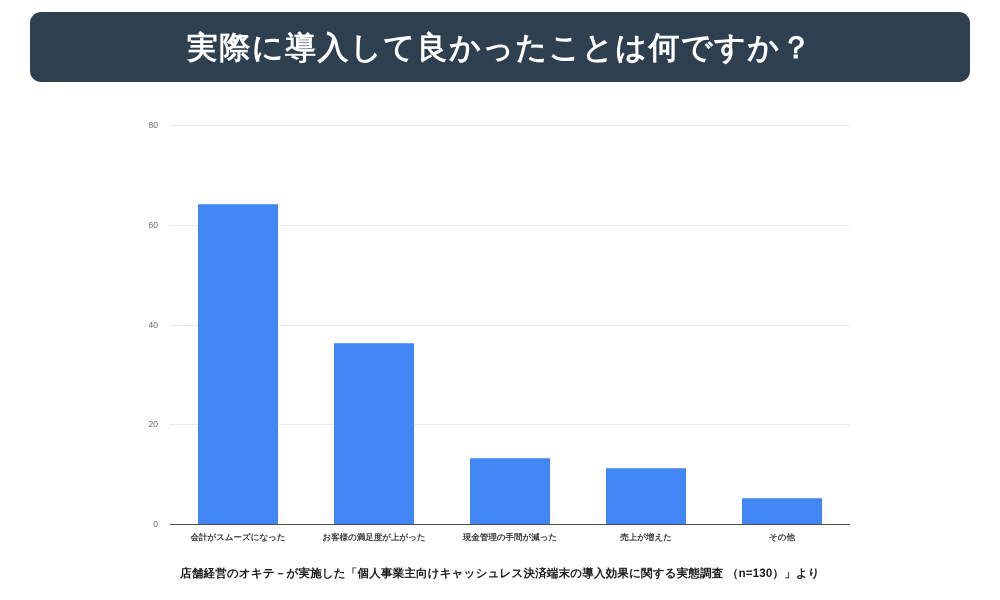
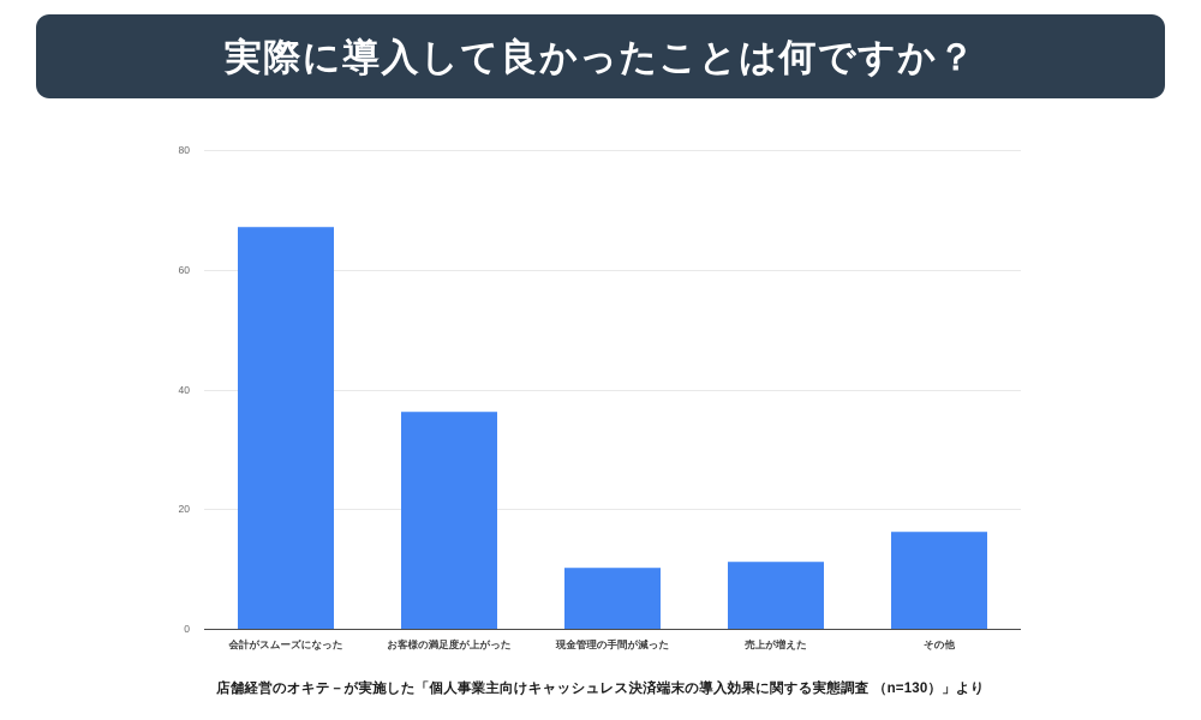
会計がスムーズになった: 64 -> 67
現金管理の手間が減った: 13 -> 10
その他: 5 -> 16
